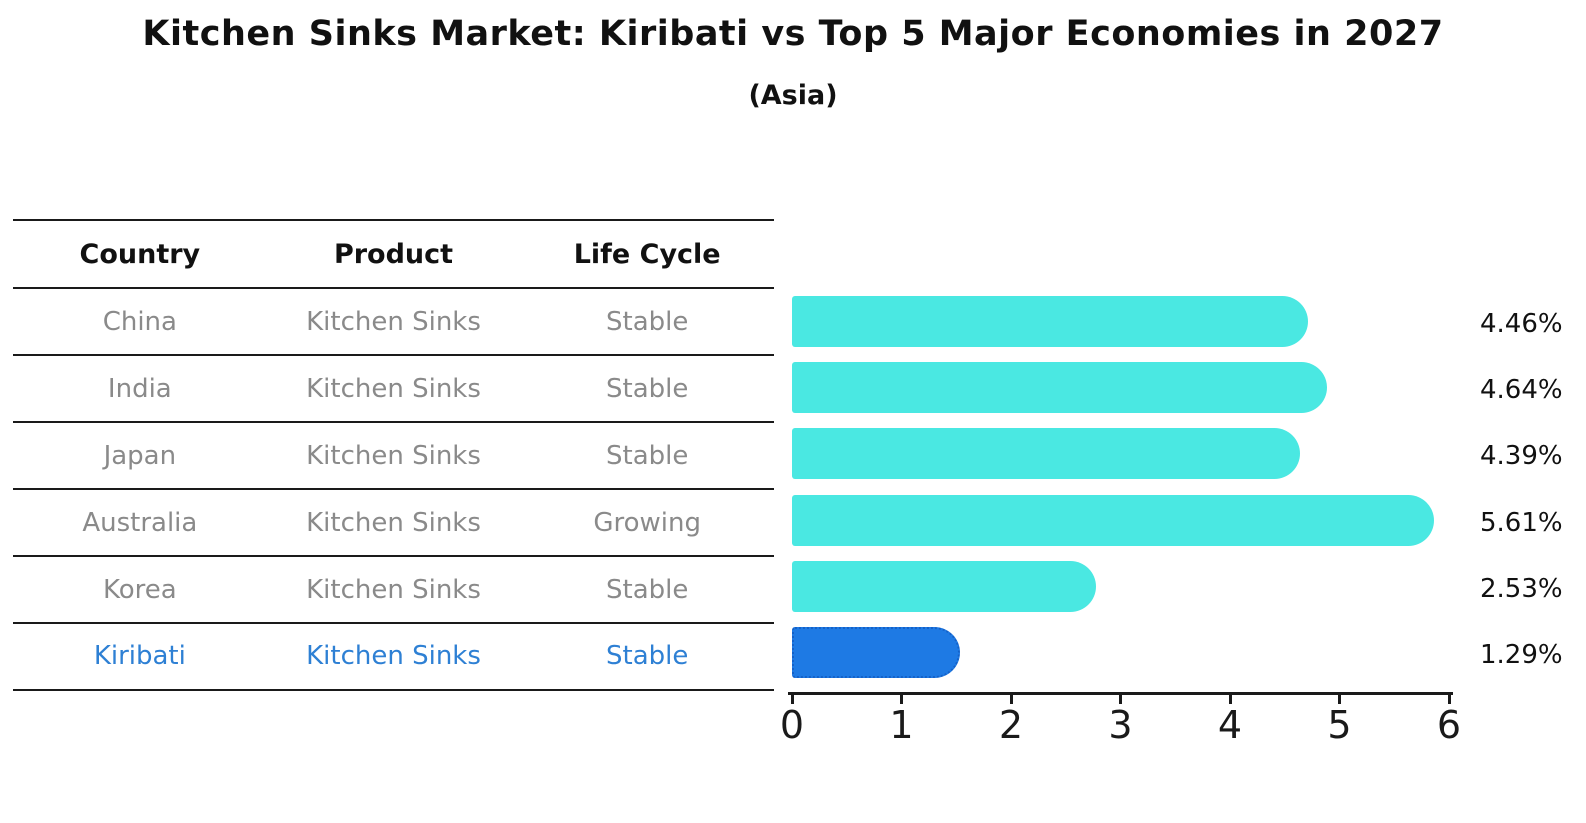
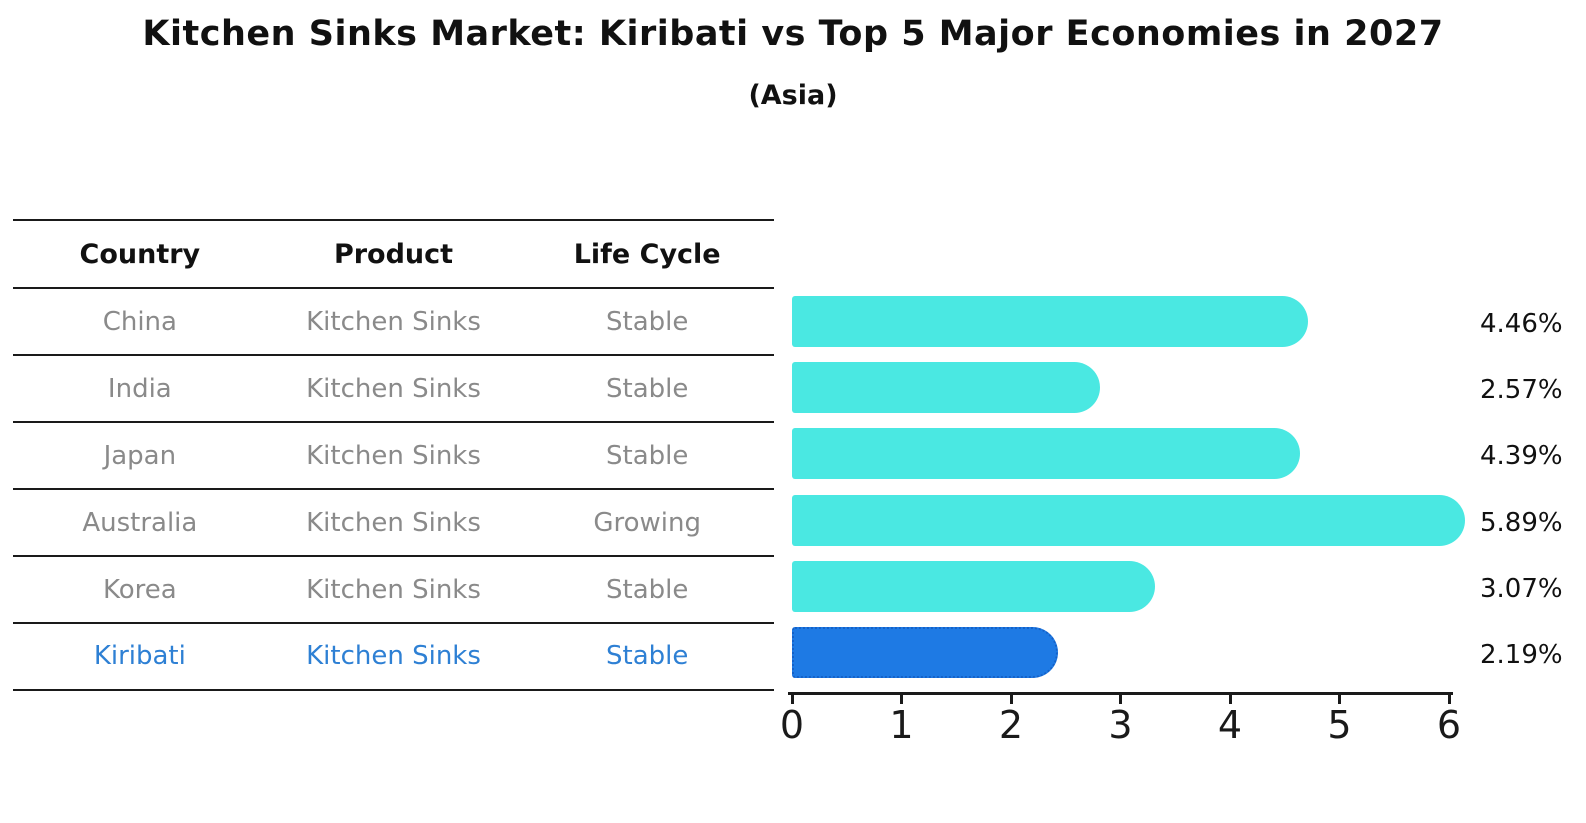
India: 4.64% -> 2.57%
Australia: 5.61% -> 5.89%
Korea: 2.53% -> 3.07%
Kiribati: 1.29% -> 2.19%
